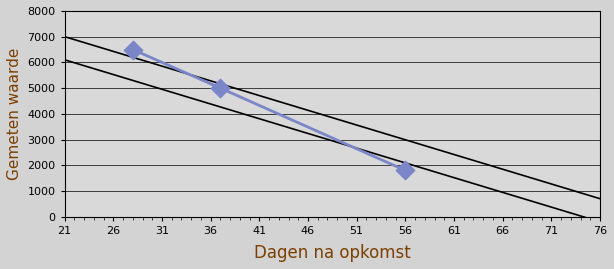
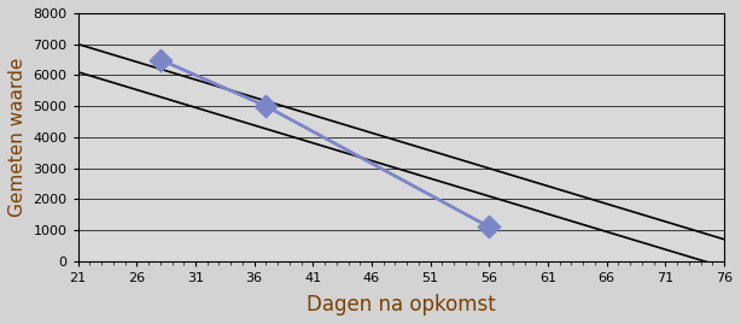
56: 1800 -> 1100
